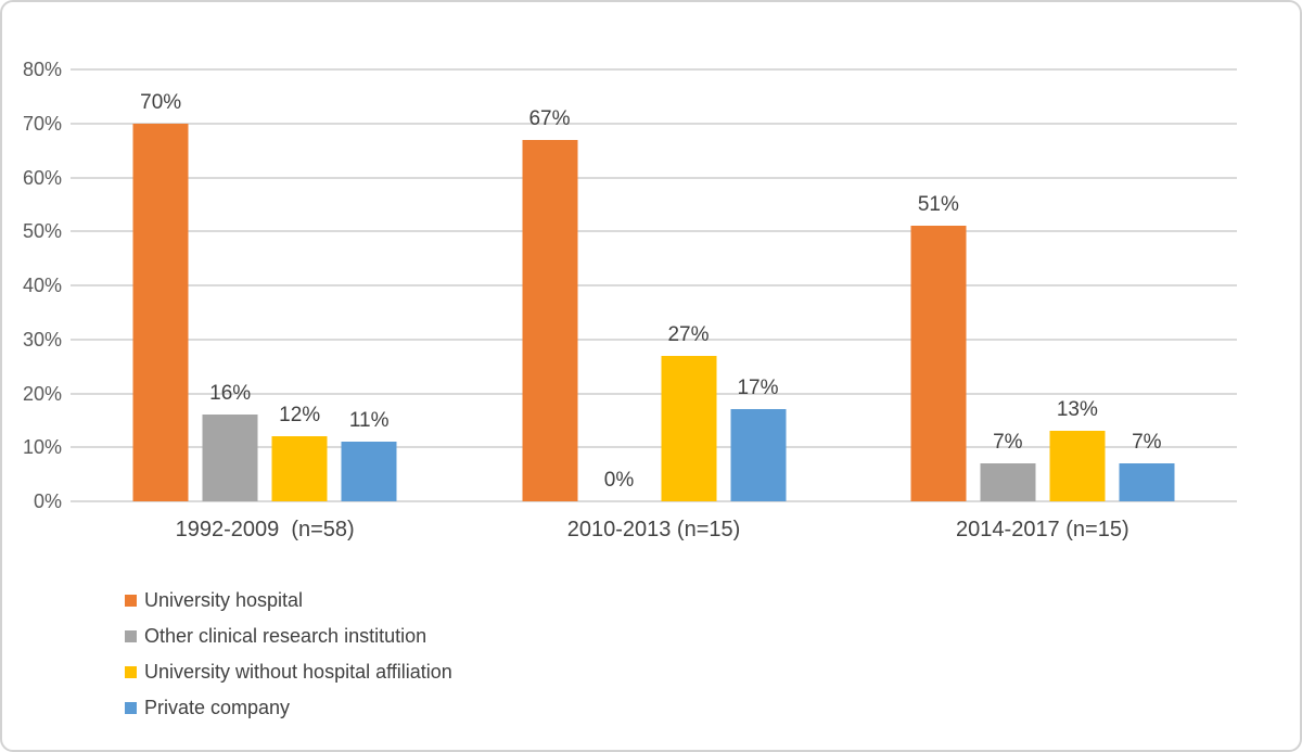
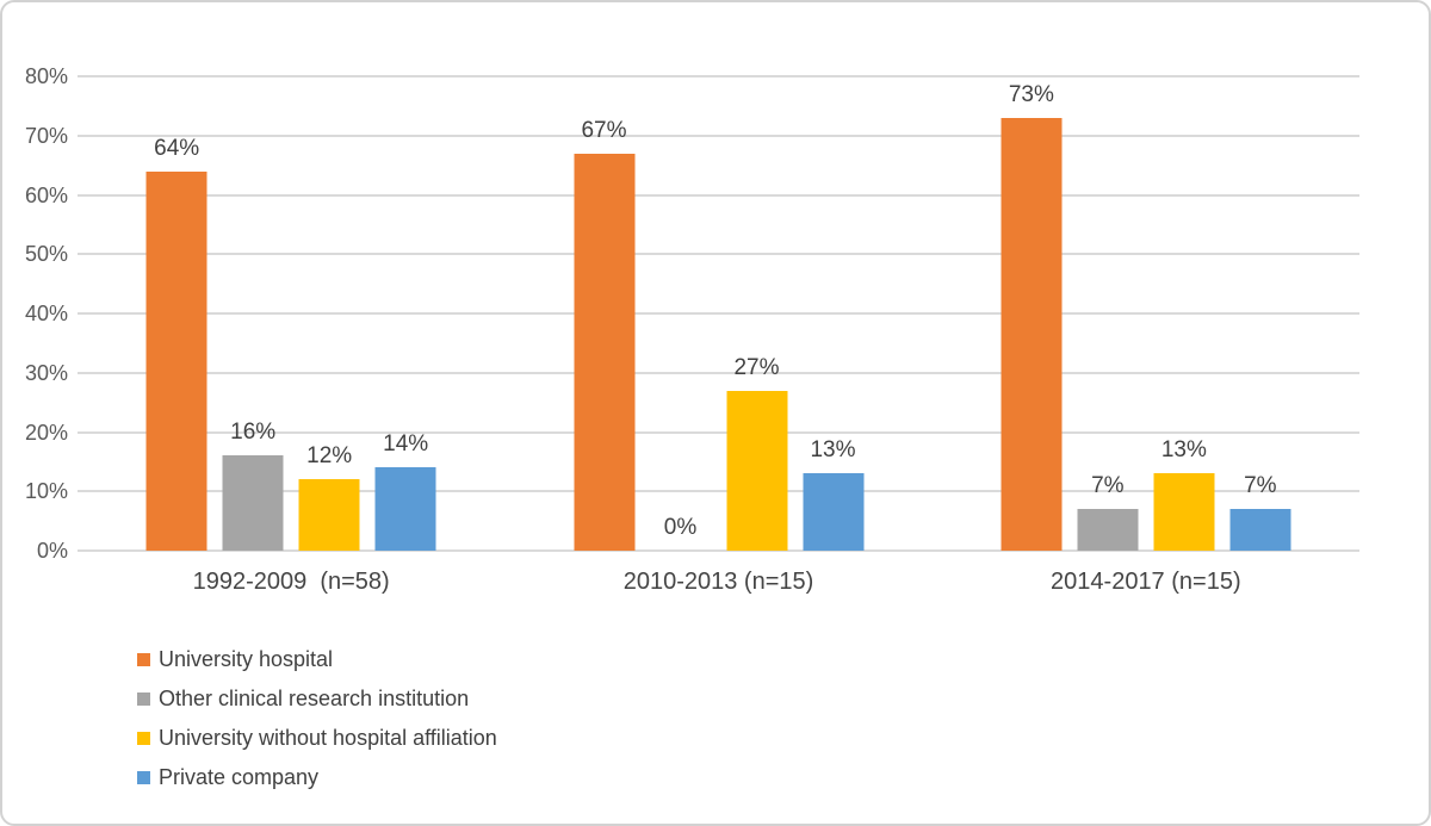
University hospital/1992-2009 (n=58): 70% -> 64%
Private company/1992-2009 (n=58): 11% -> 14%
Private company/2010-2013 (n=15): 17% -> 13%
University hospital/2014-2017 (n=15): 51% -> 73%
